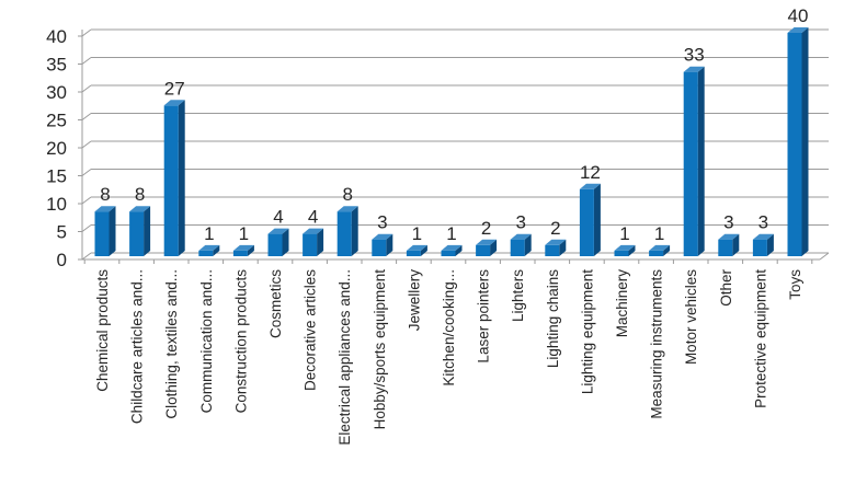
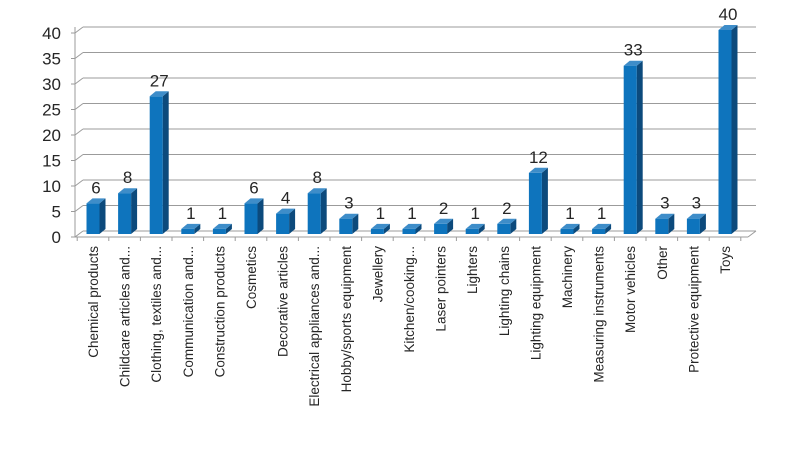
Chemical products: 8 -> 6
Cosmetics: 4 -> 6
Lighters: 3 -> 1
